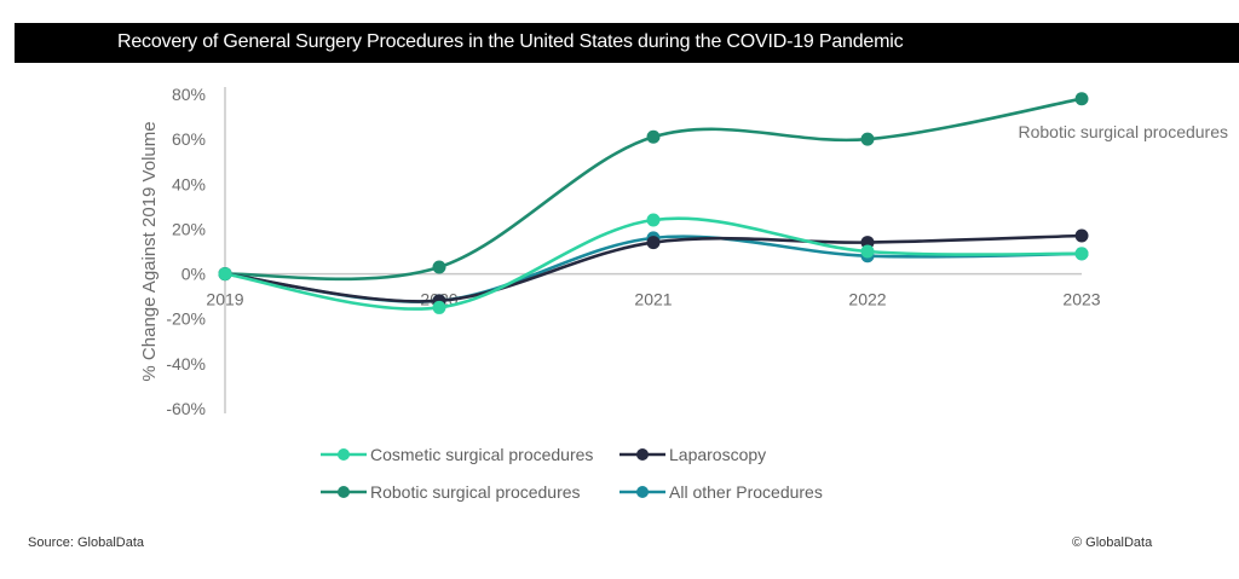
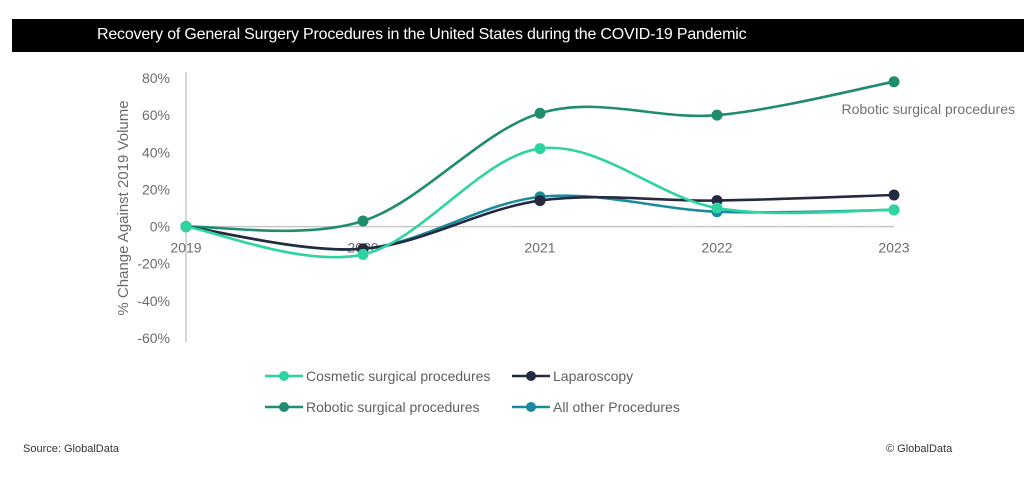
Cosmetic surgical procedures/2021: 24% -> 42%
